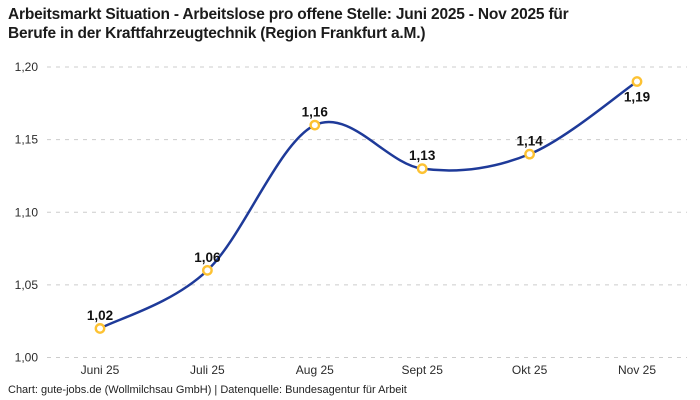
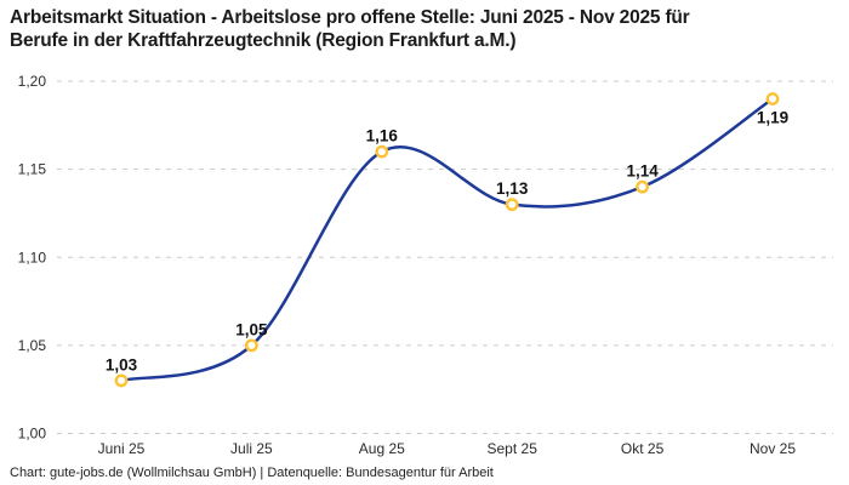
Juni 25: 1,02 -> 1,03
Juli 25: 1,06 -> 1,05
